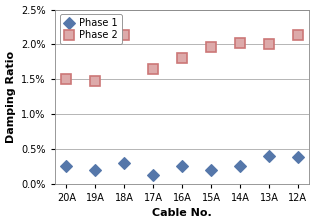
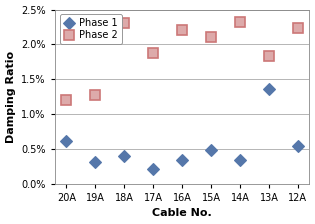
Phase 1/20A: 0.25% -> 0.62%
Phase 2/20A: 1.50% -> 1.20%
Phase 1/19A: 0.20% -> 0.32%
Phase 2/19A: 1.47% -> 1.28%
Phase 1/18A: 0.30% -> 0.40%
Phase 2/18A: 2.13% -> 2.30%
Phase 1/17A: 0.12% -> 0.22%
Phase 2/17A: 1.65% -> 1.88%
Phase 1/16A: 0.25% -> 0.34%
Phase 2/16A: 1.80% -> 2.20%
Phase 1/15A: 0.20% -> 0.48%
Phase 2/15A: 1.97% -> 2.10%
Phase 1/14A: 0.25% -> 0.34%
Phase 2/14A: 2.02% -> 2.32%
Phase 1/13A: 0.40% -> 1.36%
Phase 2/13A: 2.00% -> 1.84%
Phase 1/12A: 0.38% -> 0.54%
Phase 2/12A: 2.13% -> 2.24%
